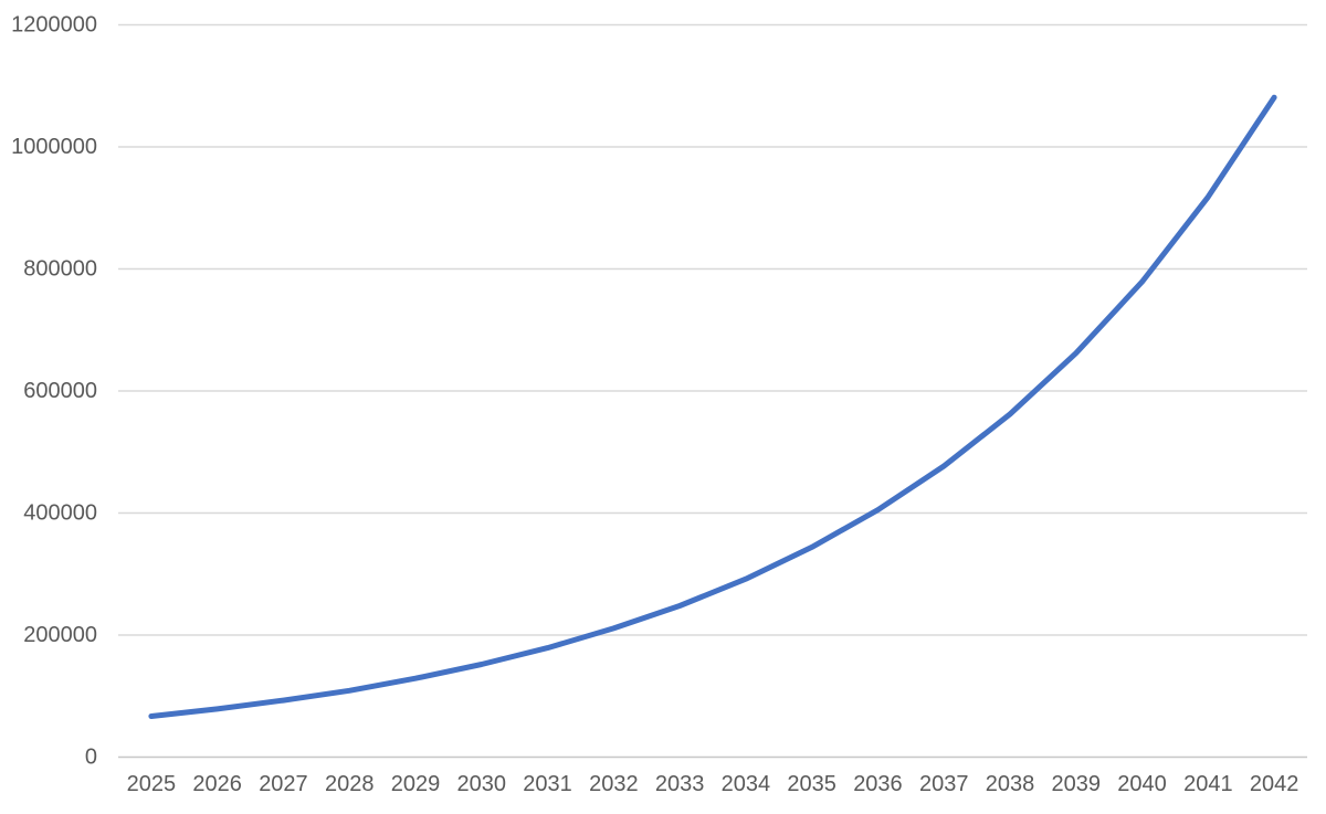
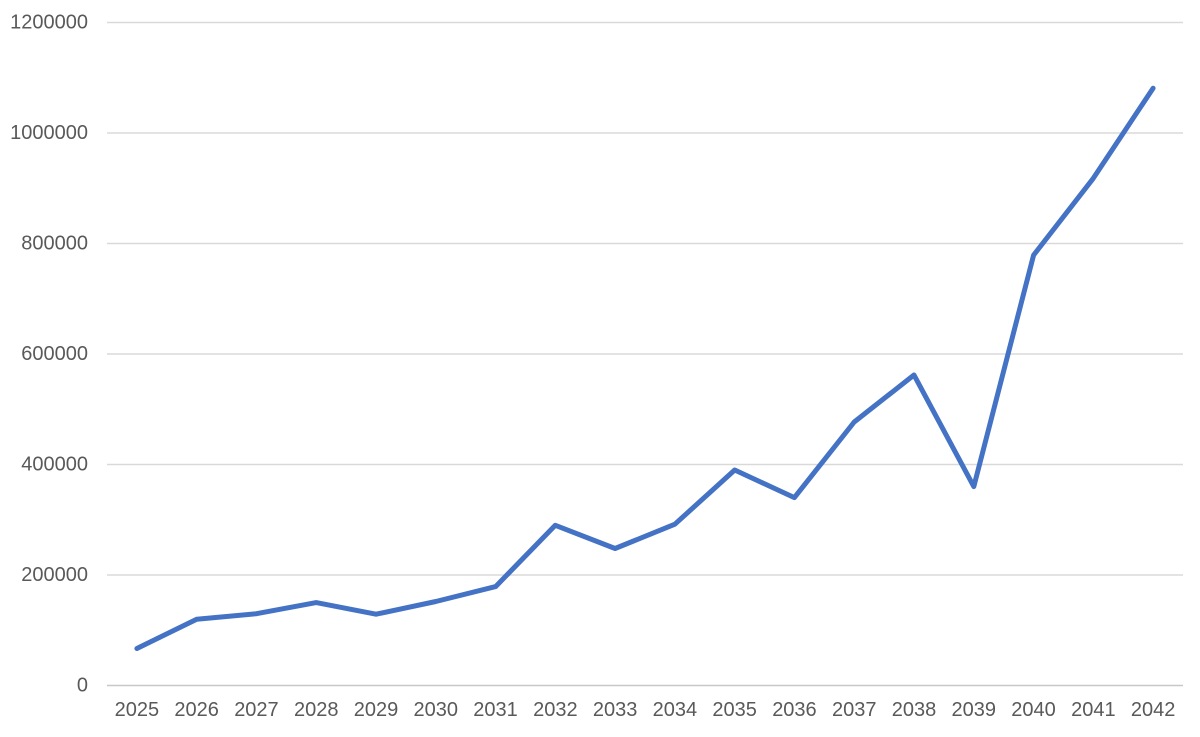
2026: 80000 -> 120000
2027: 90000 -> 130000
2028: 110000 -> 150000
2032: 210000 -> 290000
2035: 340000 -> 390000
2036: 400000 -> 340000
2039: 660000 -> 360000
